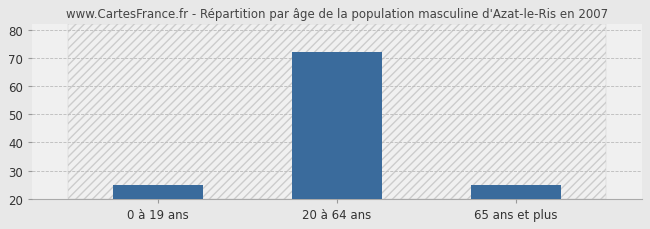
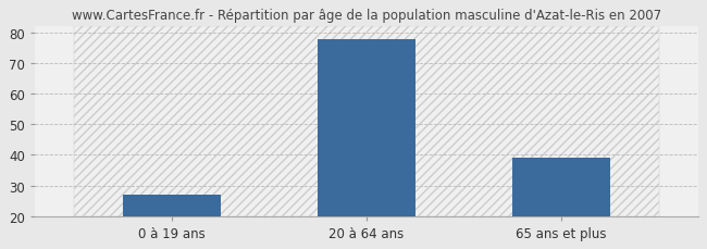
0 à 19 ans: 25 -> 27
20 à 64 ans: 72 -> 78
65 ans et plus: 25 -> 39
